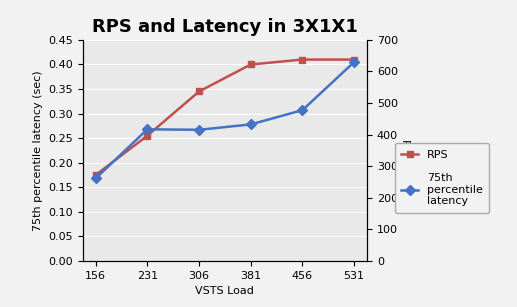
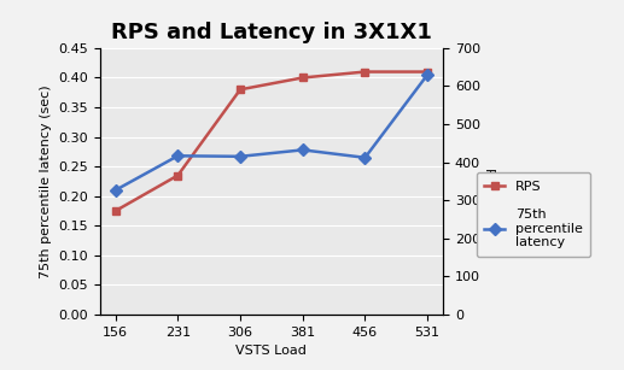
75th percentile latency/156: 0.168 -> 0.210
RPS/231: 0.255 -> 0.235
RPS/306: 0.345 -> 0.380
75th percentile latency/456: 0.307 -> 0.265
